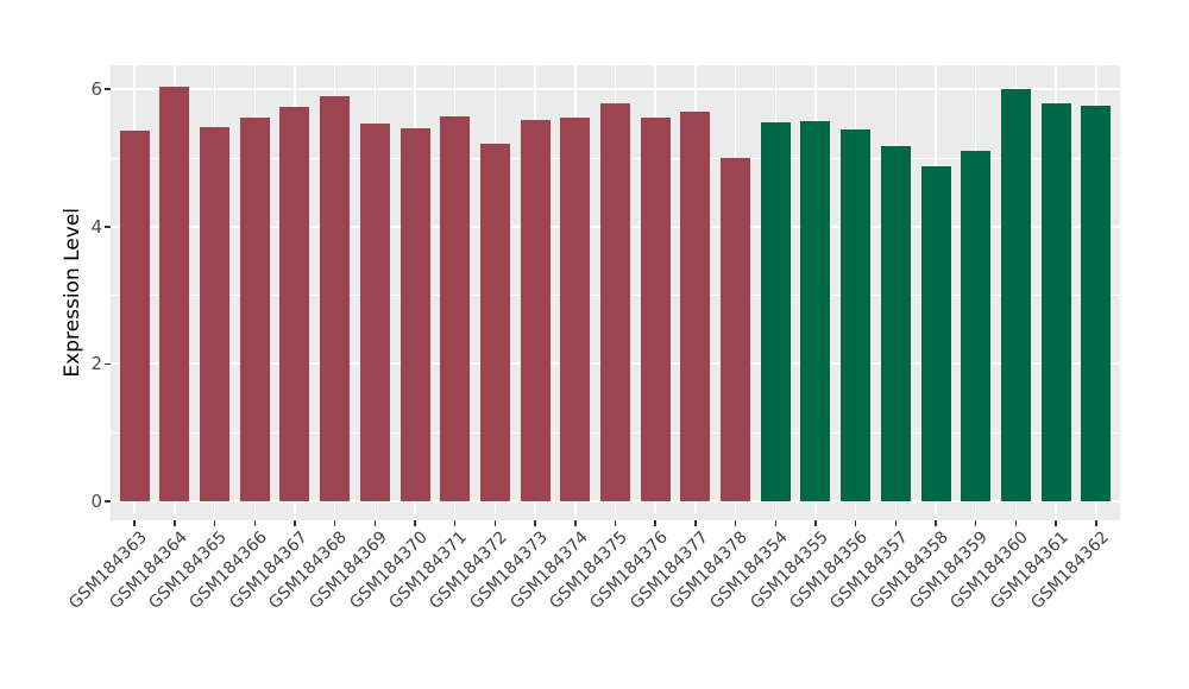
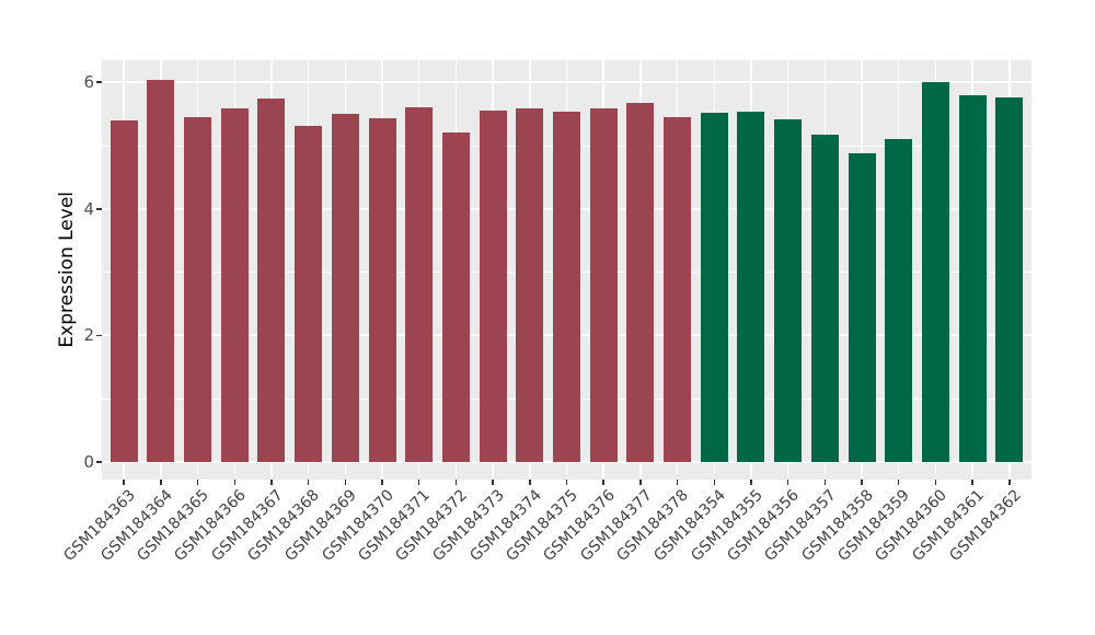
GSM184368: 5.9 -> 5.3
GSM184375: 5.8 -> 5.5
GSM184378: 5.0 -> 5.5
